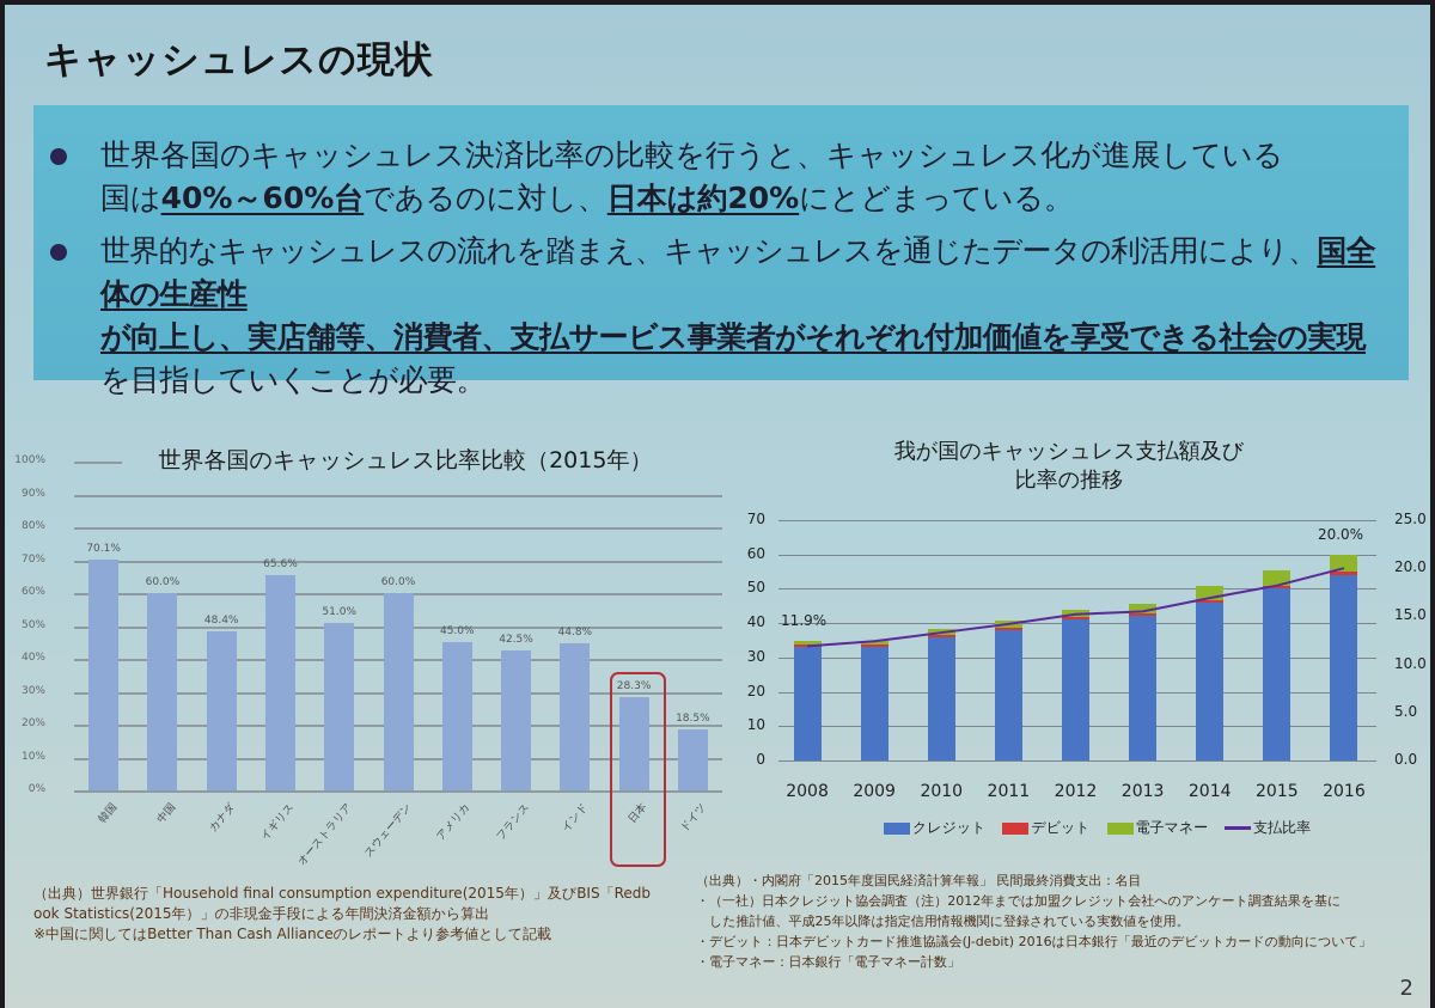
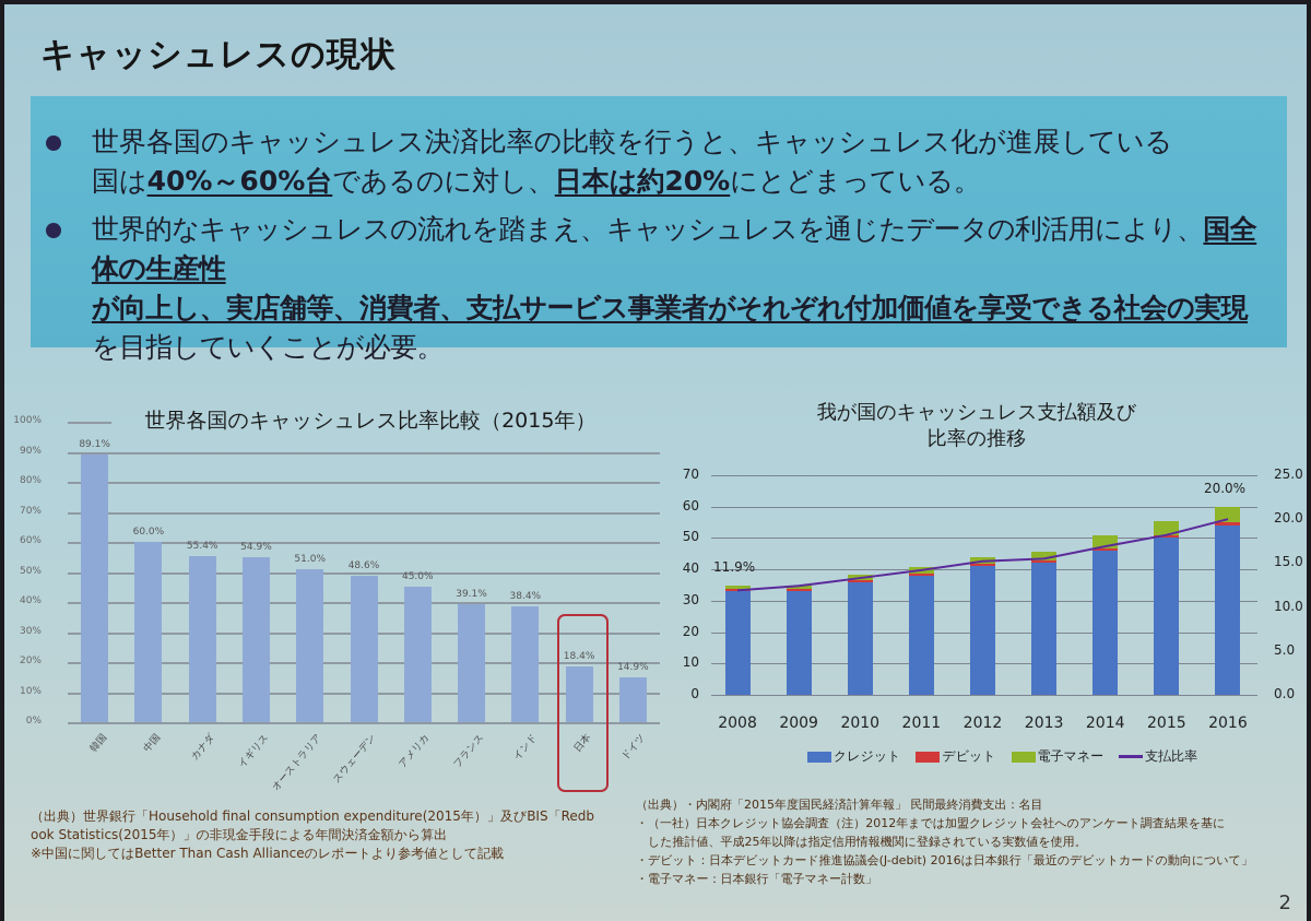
世界各国のキャッシュレス比率比較（2015年）/韓国: 70.1% -> 89.1%
世界各国のキャッシュレス比率比較（2015年）/カナダ: 48.4% -> 55.4%
世界各国のキャッシュレス比率比較（2015年）/イギリス: 65.6% -> 54.9%
世界各国のキャッシュレス比率比較（2015年）/スウェーデン: 60.0% -> 48.6%
世界各国のキャッシュレス比率比較（2015年）/フランス: 42.5% -> 39.1%
世界各国のキャッシュレス比率比較（2015年）/インド: 44.8% -> 38.4%
世界各国のキャッシュレス比率比較（2015年）/日本: 28.3% -> 18.4%
世界各国のキャッシュレス比率比較（2015年）/ドイツ: 18.5% -> 14.9%
